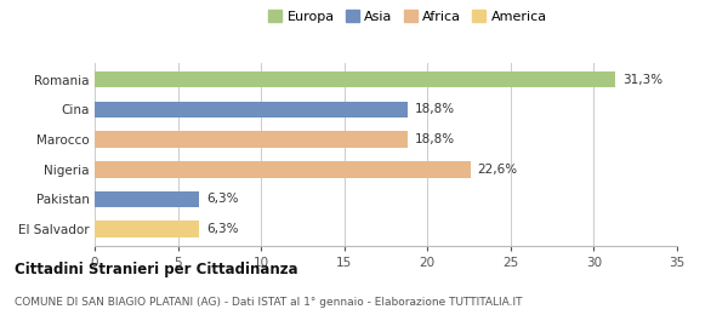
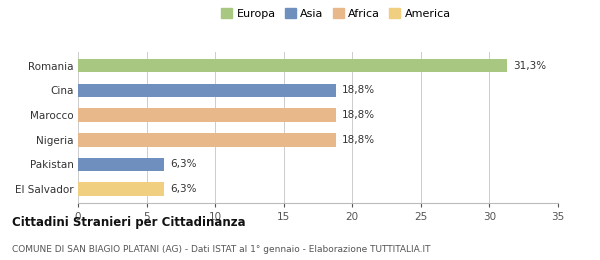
Nigeria: 22,6% -> 18,8%
